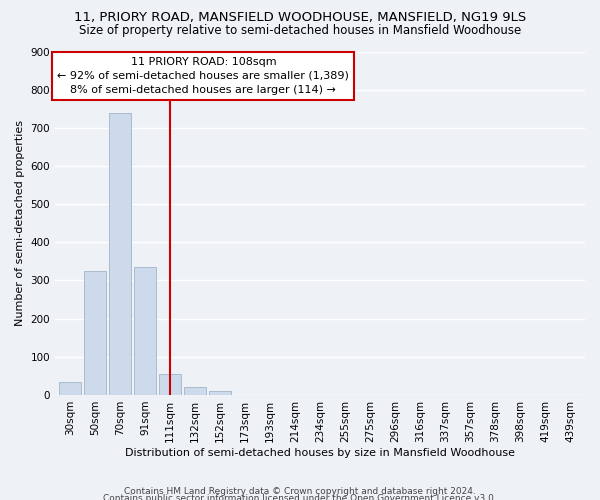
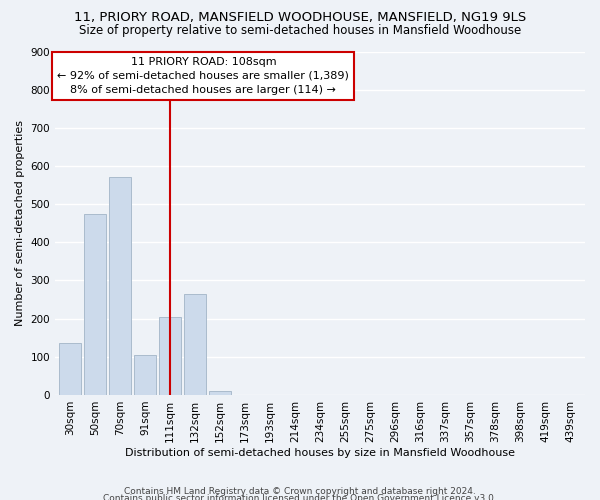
30sqm: 35 -> 135
50sqm: 325 -> 475
70sqm: 740 -> 570
91sqm: 335 -> 105
111sqm: 55 -> 205
132sqm: 22 -> 265
